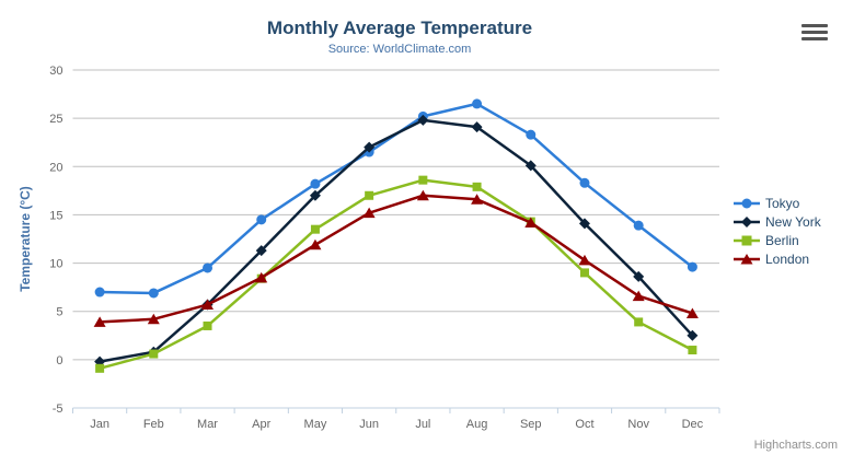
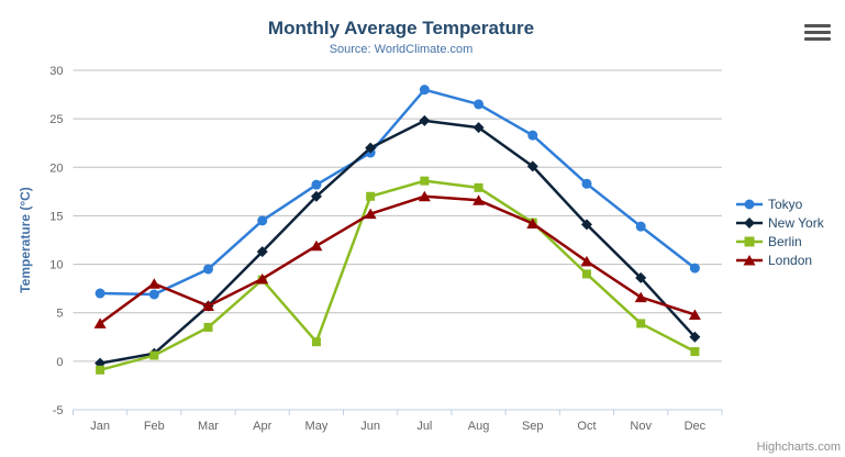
London/Feb: 4 -> 8
Berlin/May: 14 -> 2
Tokyo/Jul: 25 -> 28
